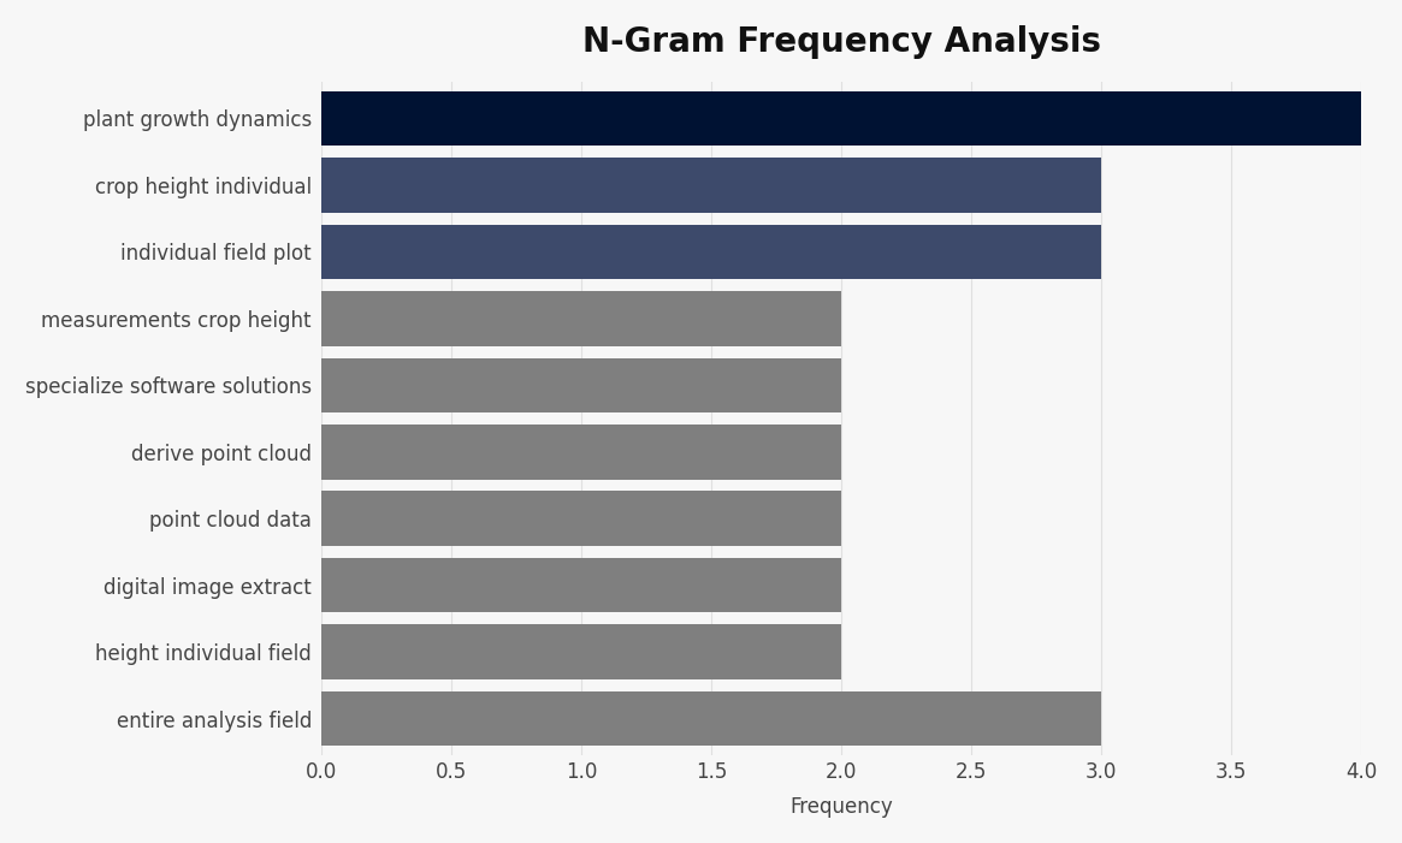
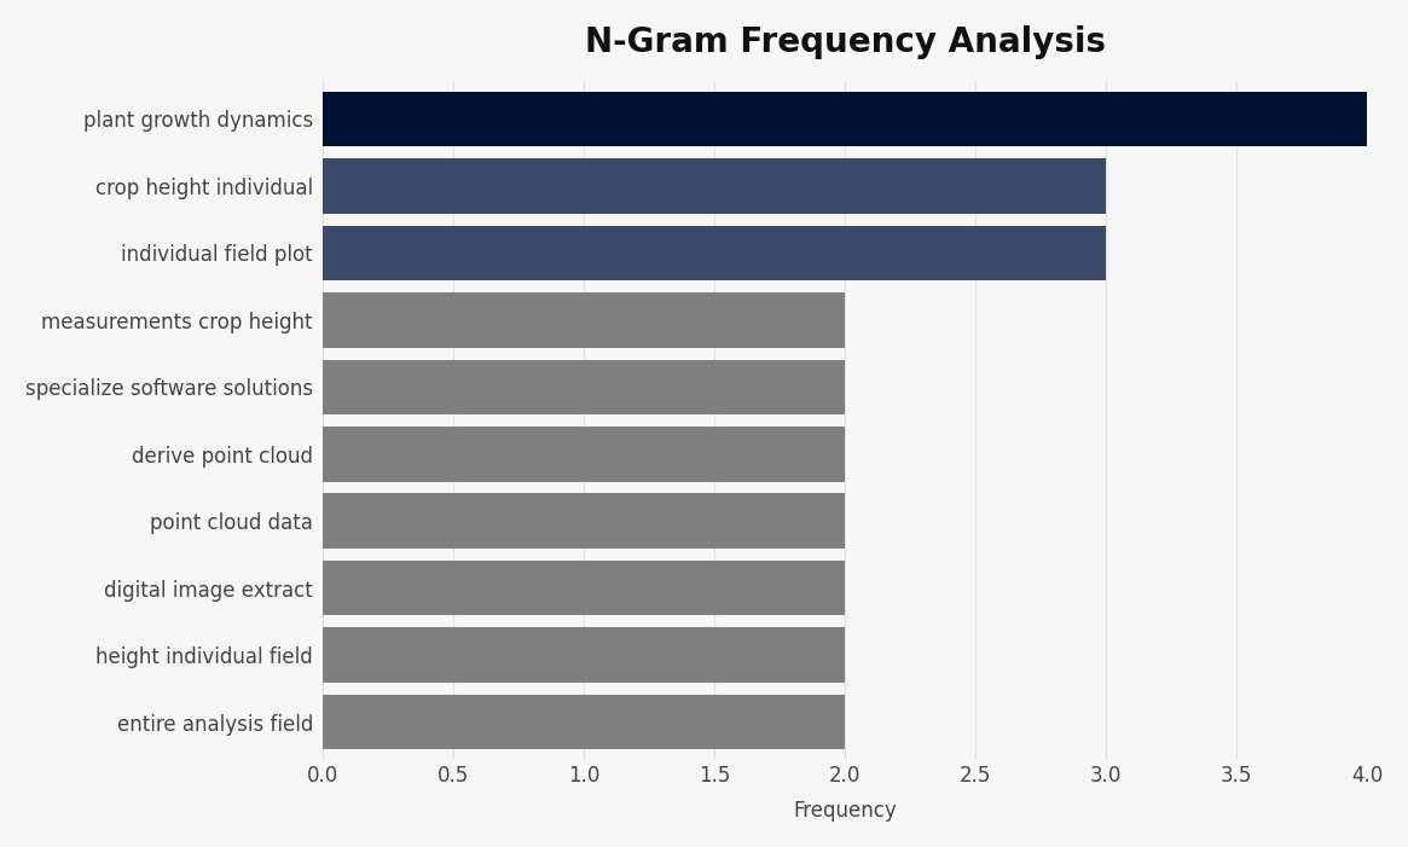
entire analysis field: 3 -> 2
